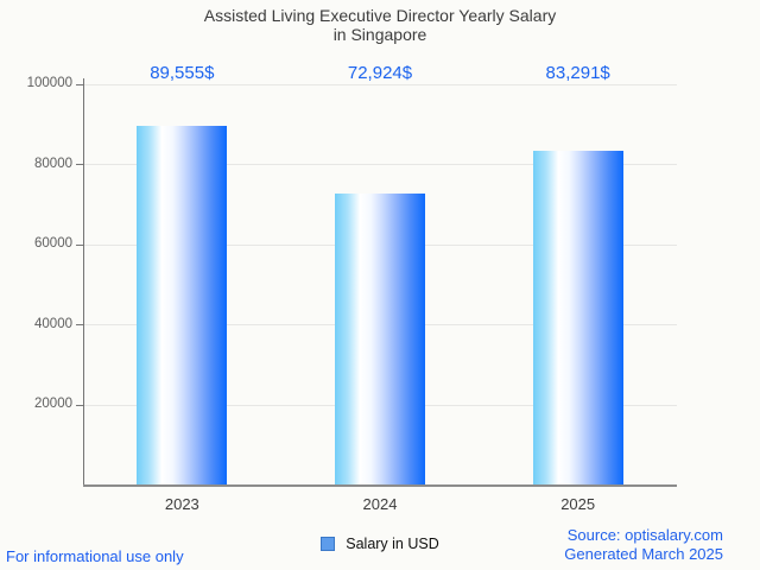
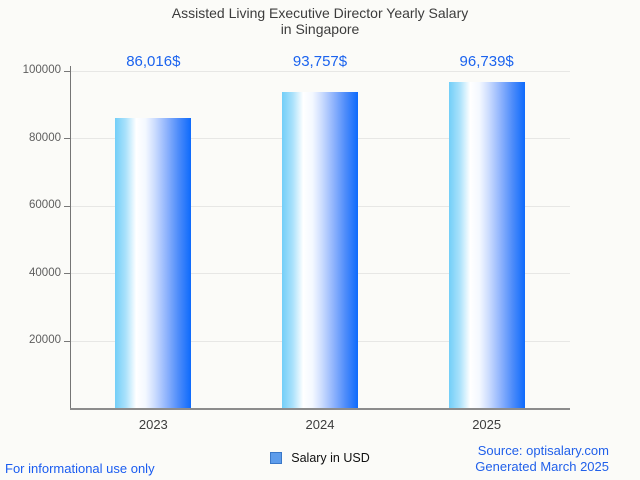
2023: 89,555 -> 86,016
2024: 72,924 -> 93,757
2025: 83,291 -> 96,739
